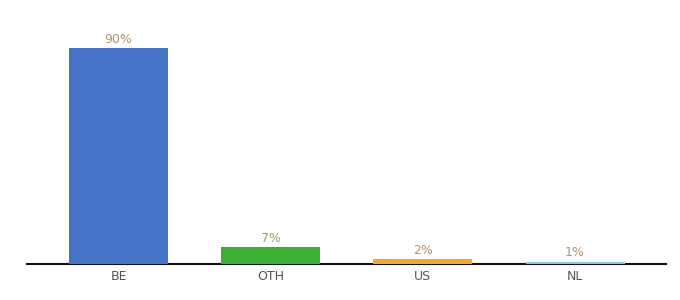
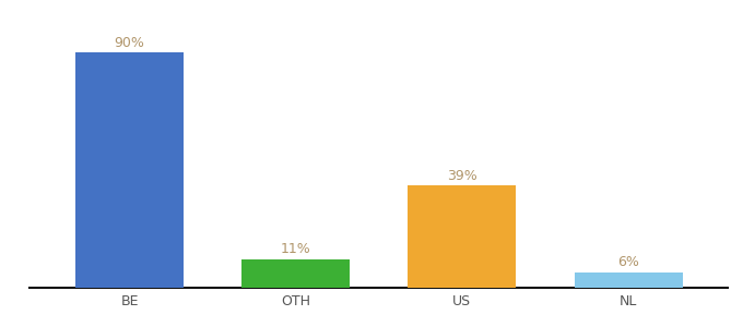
OTH: 7% -> 11%
US: 2% -> 39%
NL: 1% -> 6%
